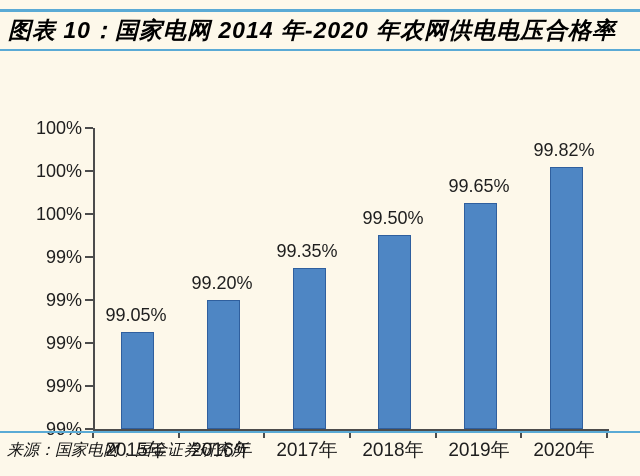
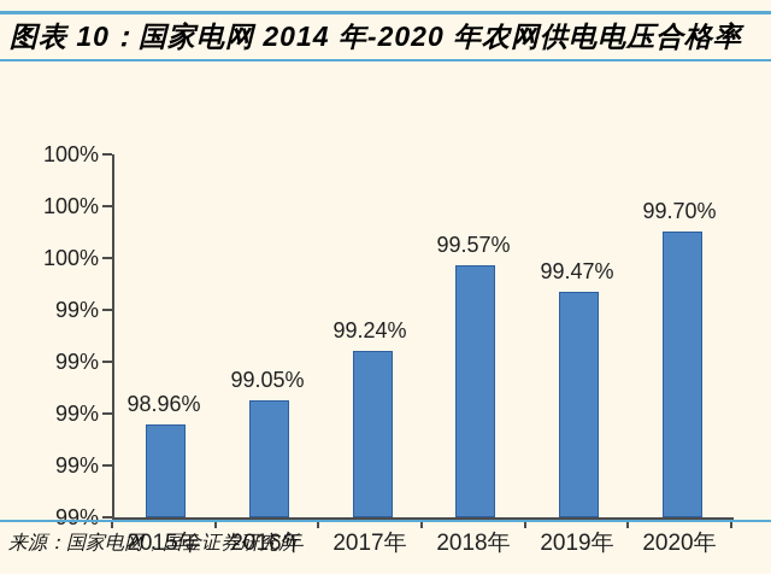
2015年: 99.05% -> 98.96%
2016年: 99.20% -> 99.05%
2017年: 99.35% -> 99.24%
2018年: 99.50% -> 99.57%
2019年: 99.65% -> 99.47%
2020年: 99.82% -> 99.70%
